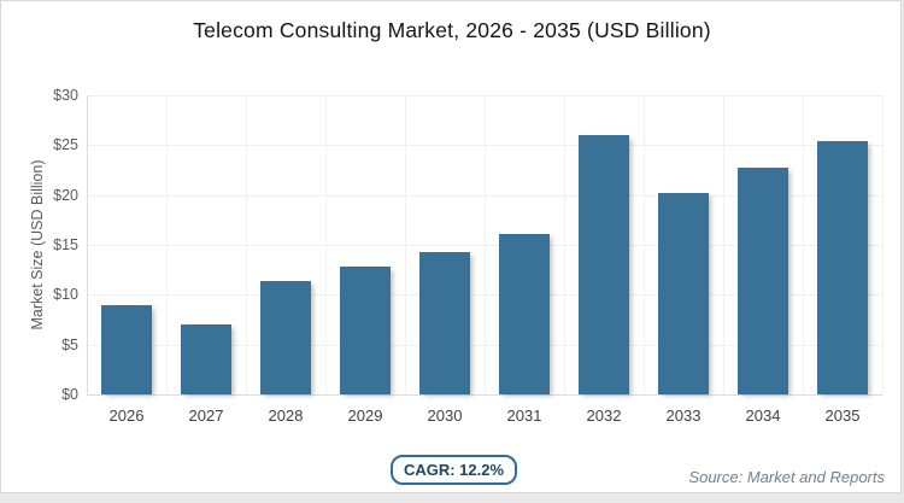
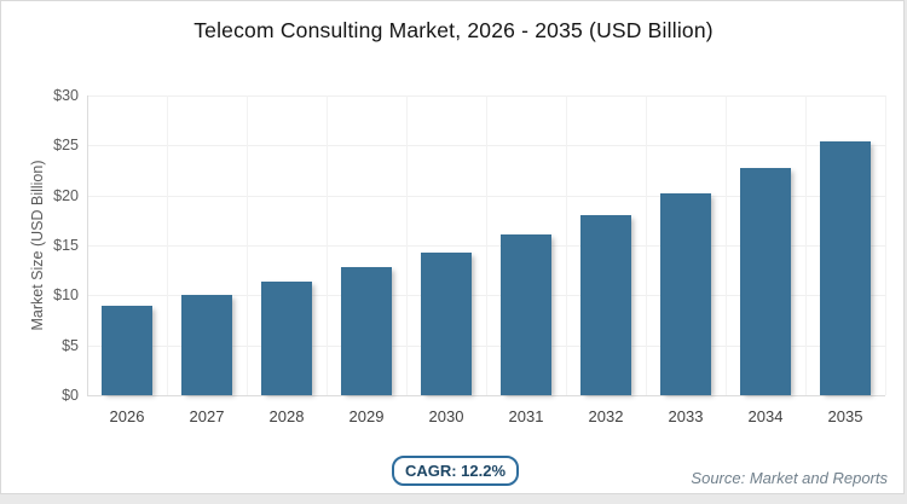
2027: $7 -> $10
2032: $26 -> $18
